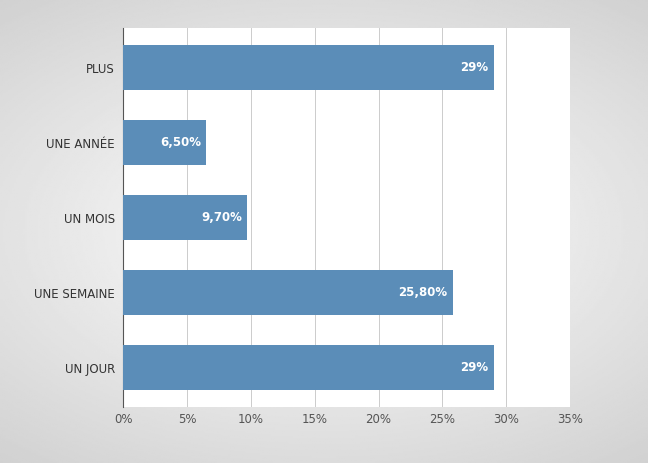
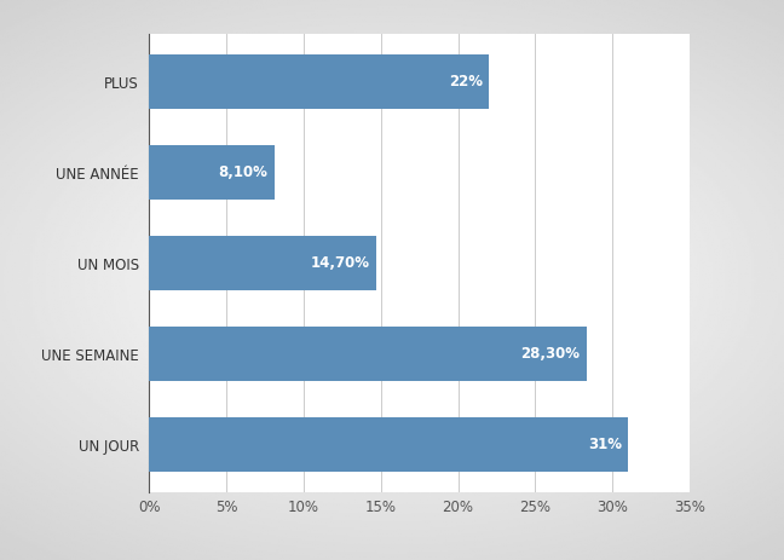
PLUS: 29% -> 22%
UNE ANNÉE: 6,50% -> 8,10%
UN MOIS: 9,70% -> 14,70%
UNE SEMAINE: 25,80% -> 28,30%
UN JOUR: 29% -> 31%
